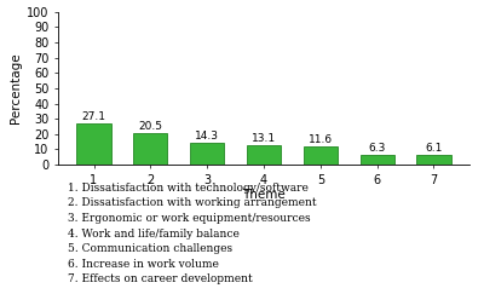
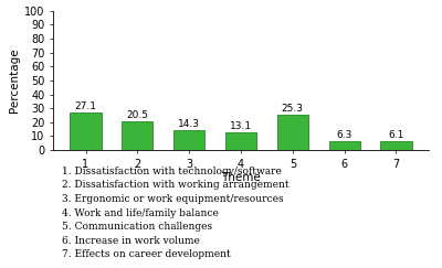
5: 11.6 -> 25.3
